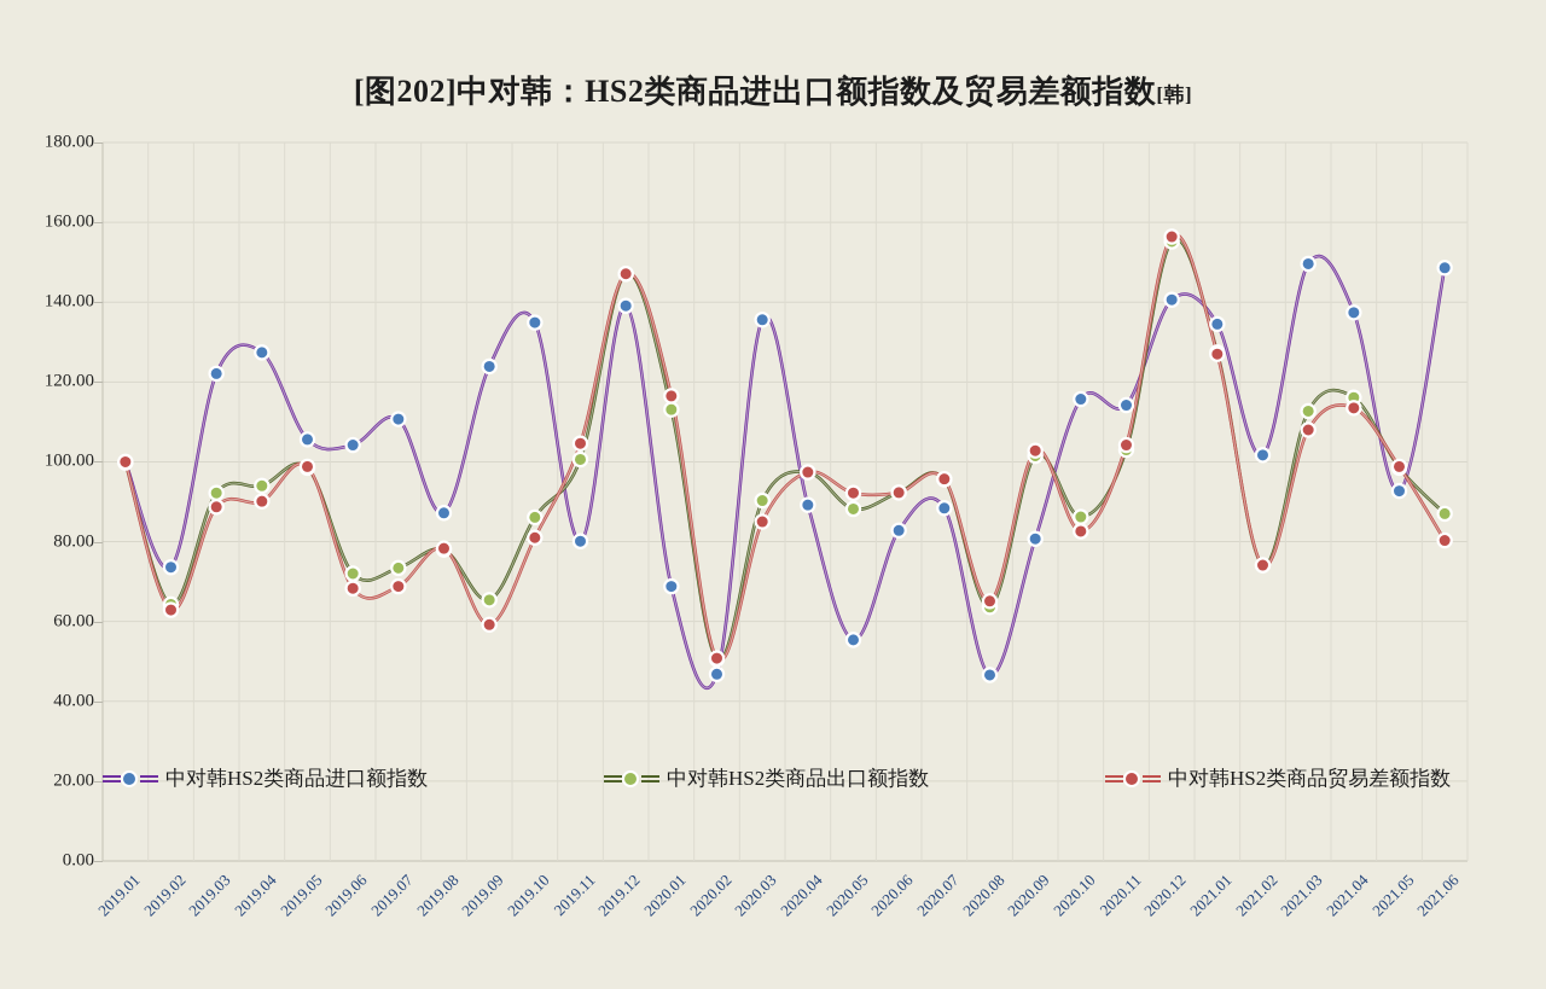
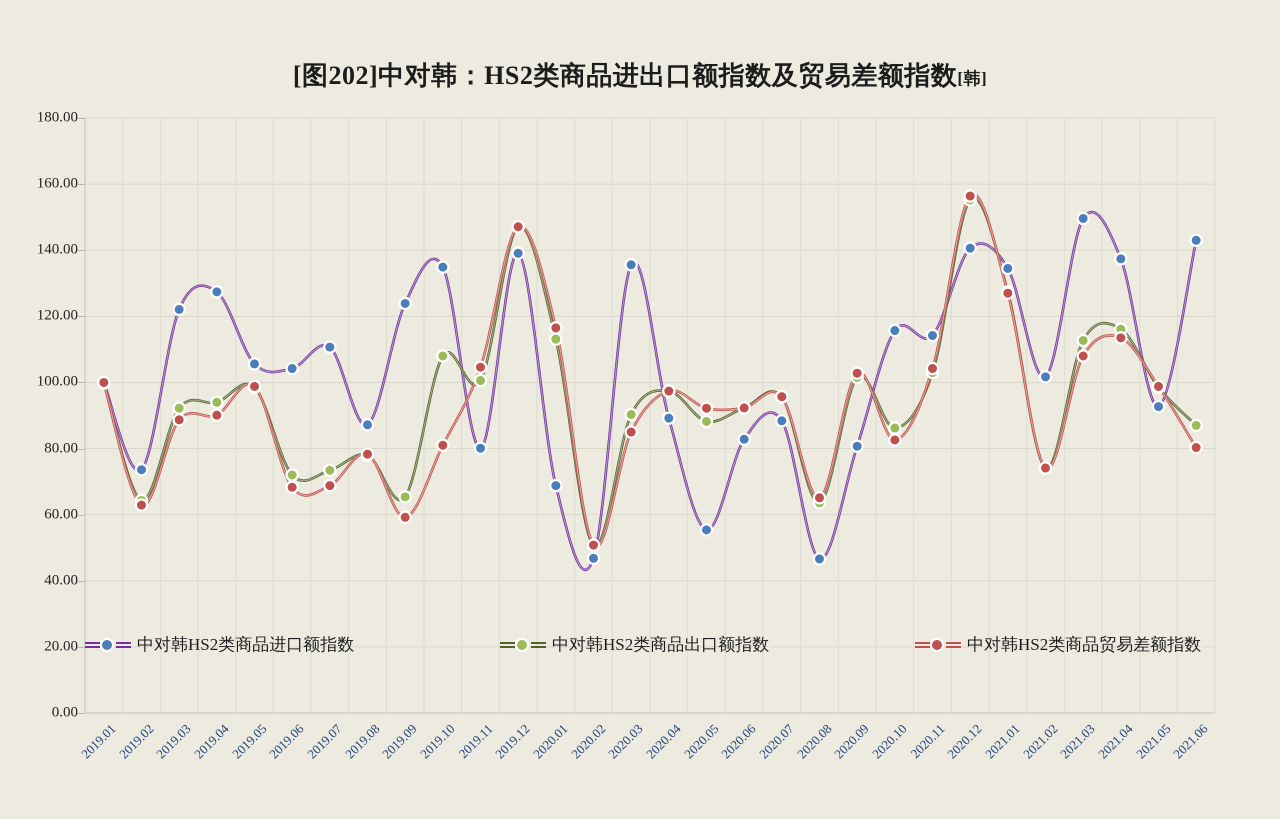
中对韩HS2类商品出口额指数/2019.10: 86 -> 108
中对韩HS2类商品进口额指数/2021.06: 149 -> 143
